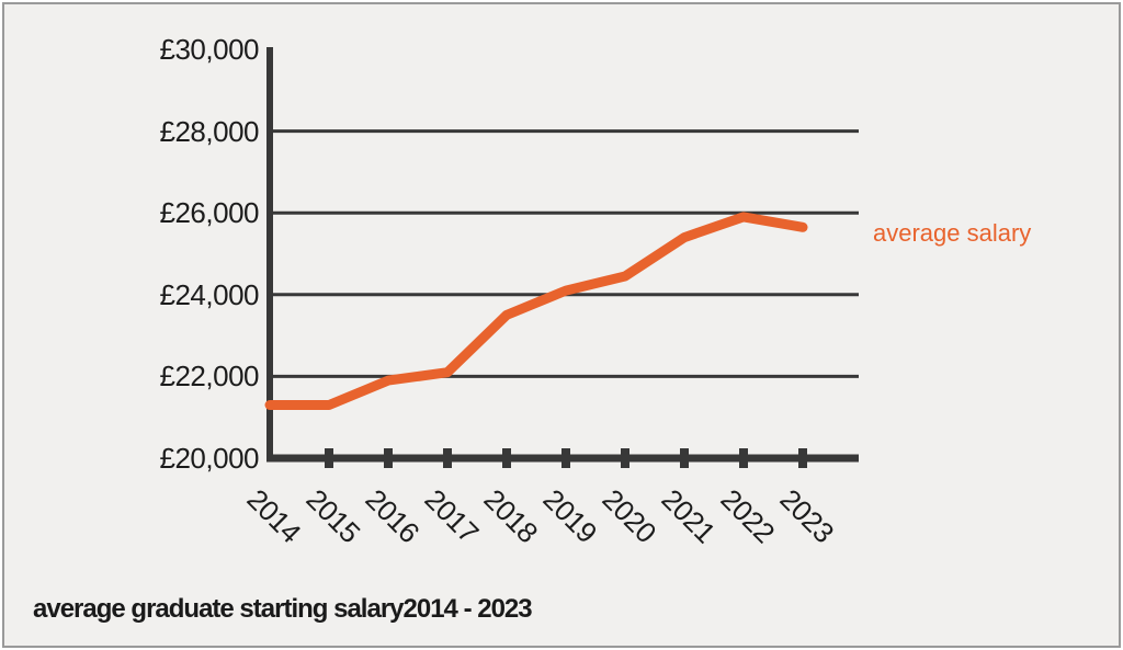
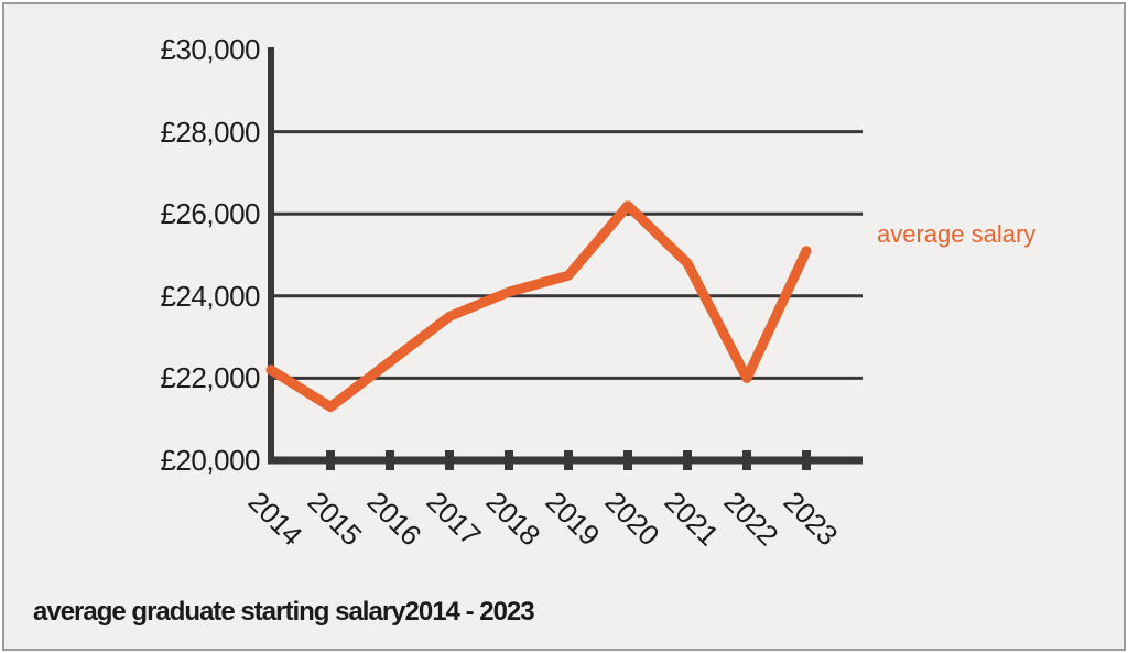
2014: £21300 -> £22200
2016: £21900 -> £22400
2017: £22100 -> £23500
2018: £23500 -> £24100
2019: £24100 -> £24500
2020: £24400 -> £26200
2021: £25400 -> £24800
2022: £25900 -> £22000
2023: £25600 -> £25100
